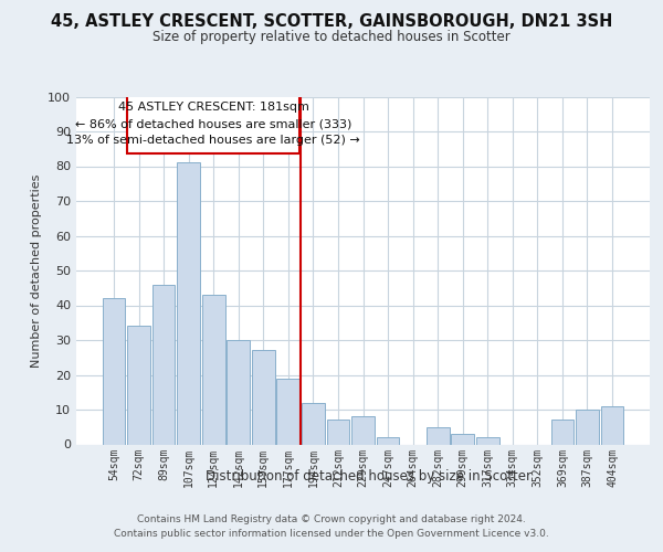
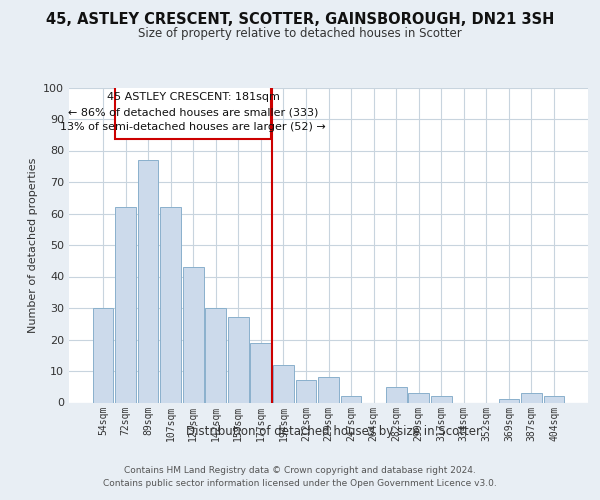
54sqm: 42 -> 30
72sqm: 34 -> 62
89sqm: 46 -> 77
107sqm: 81 -> 62
369sqm: 7 -> 1
387sqm: 10 -> 3
404sqm: 11 -> 2
